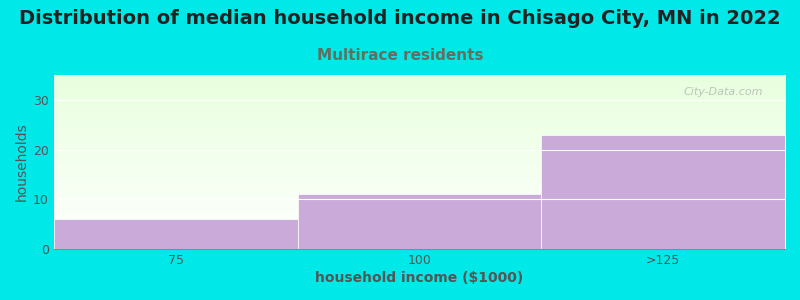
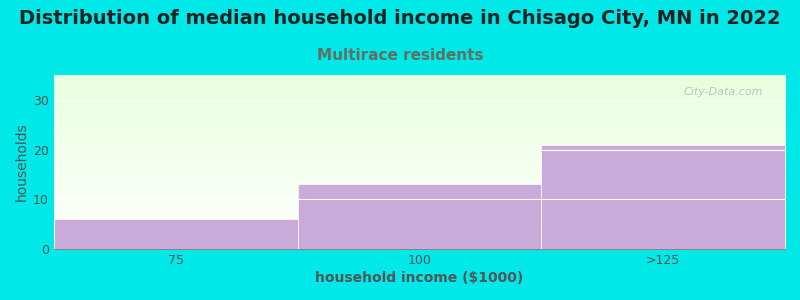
100: 11 -> 13
>125: 23 -> 21
